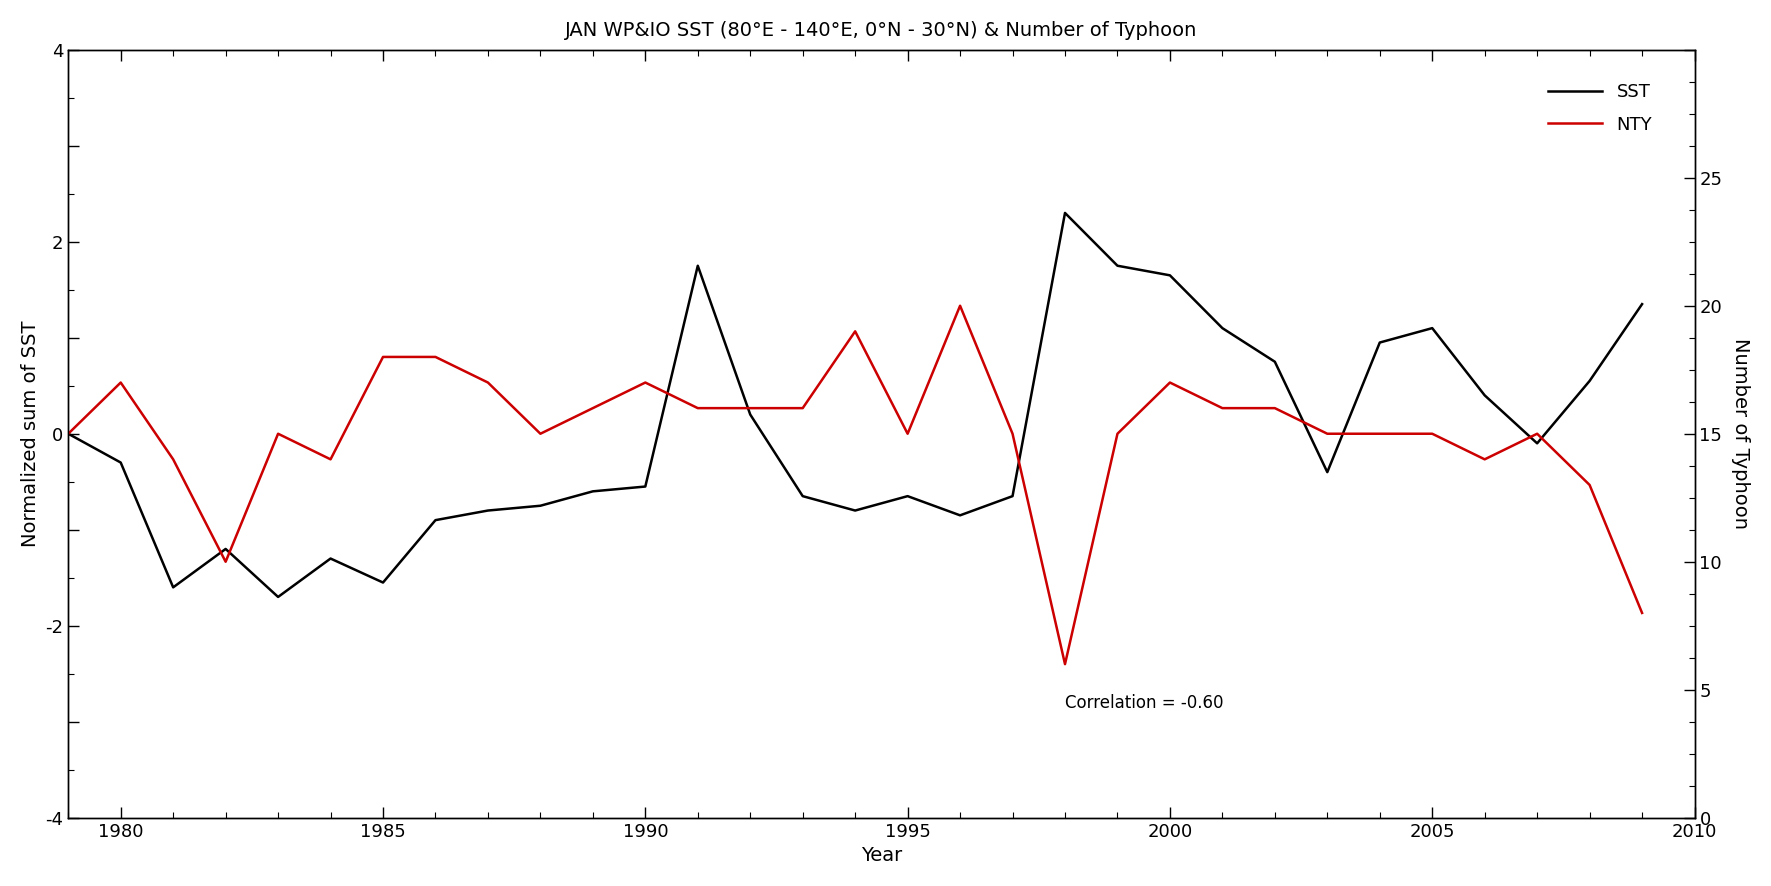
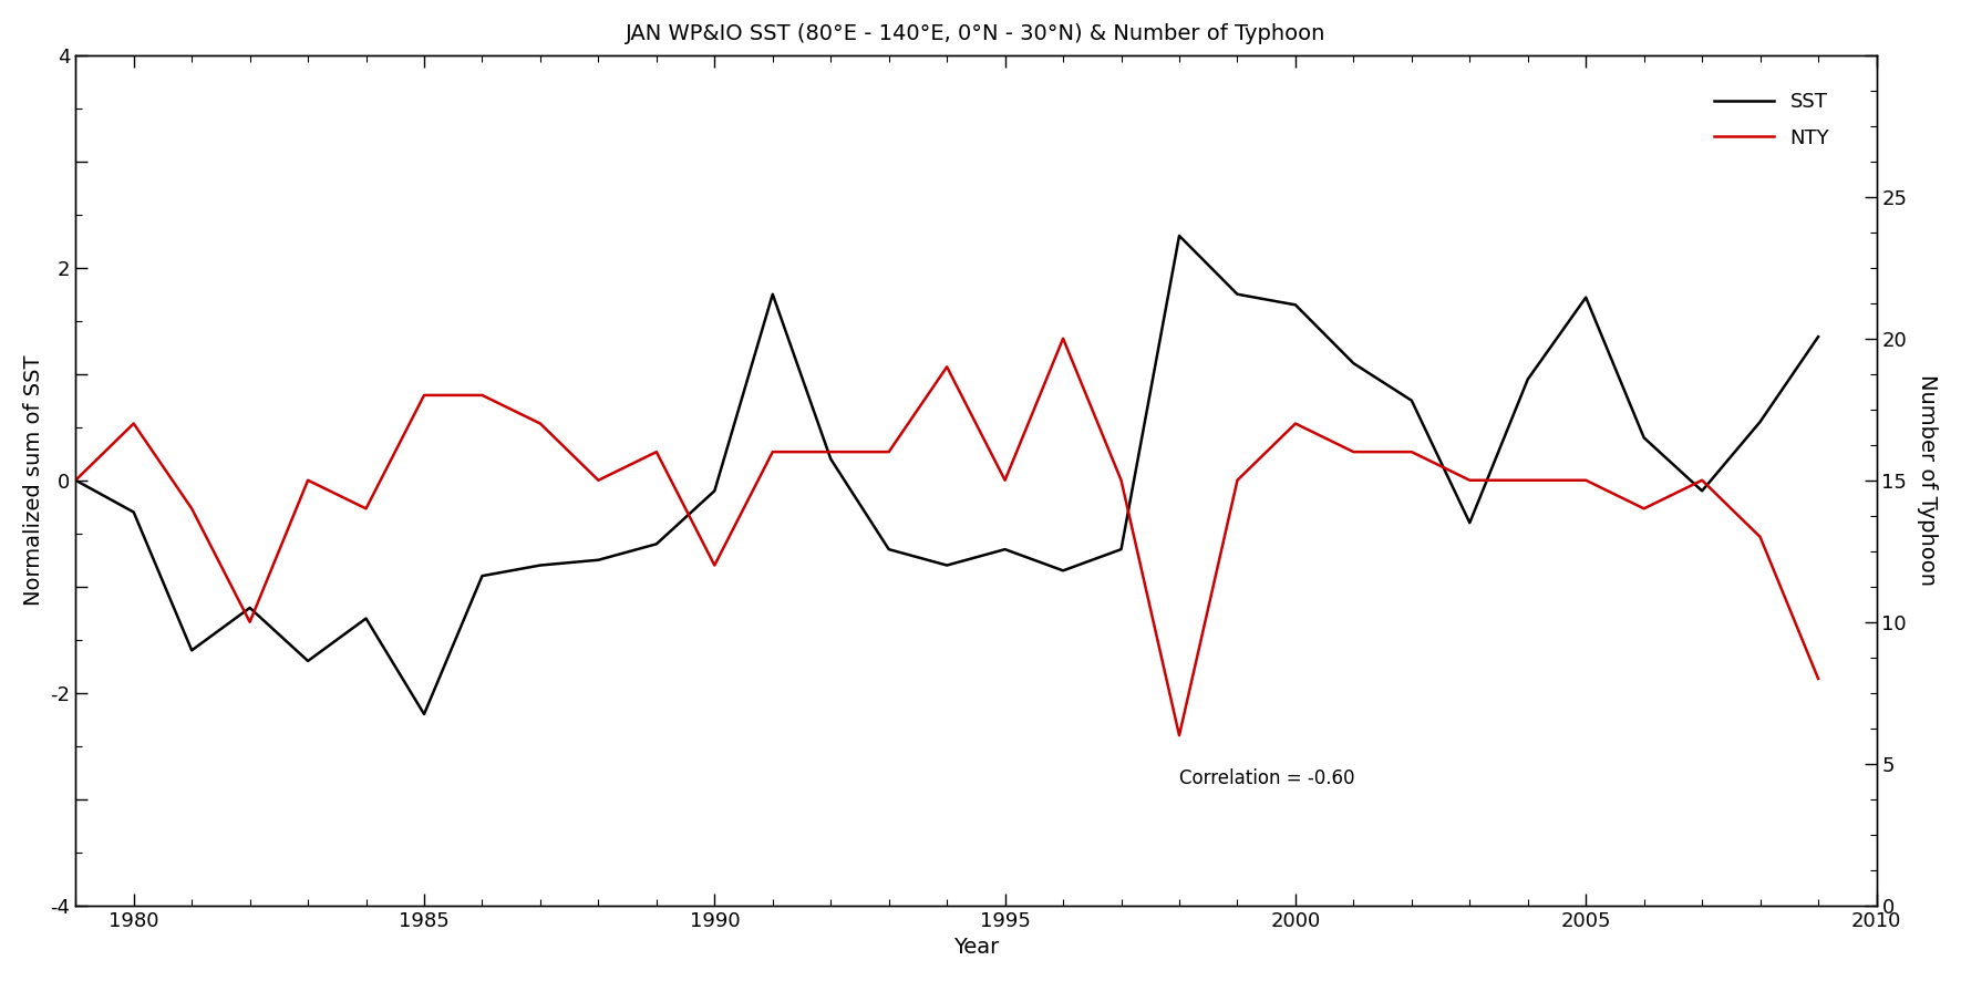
SST/1985: -1.55 -> -2.20
SST/1990: -0.55 -> -0.10
NTY/1990: 17 -> 12
SST/2005: 1.10 -> 1.72
